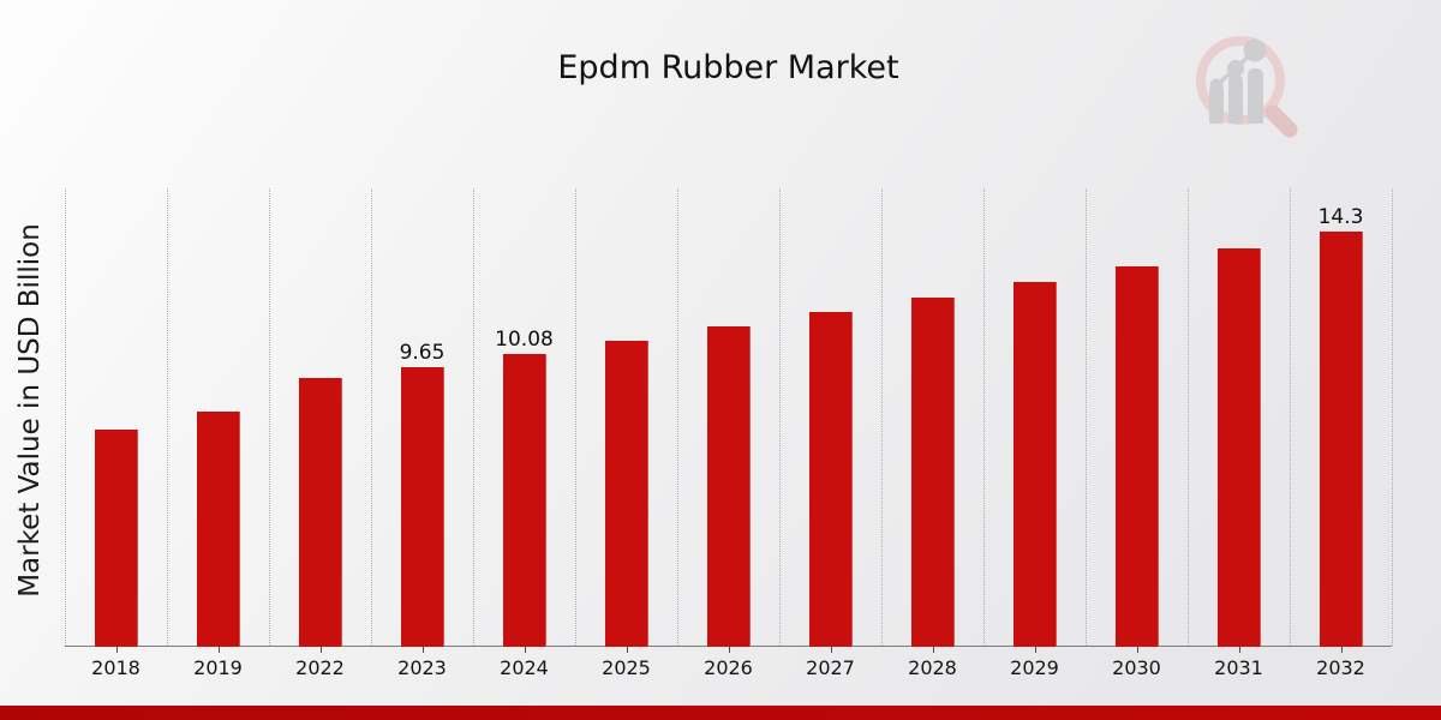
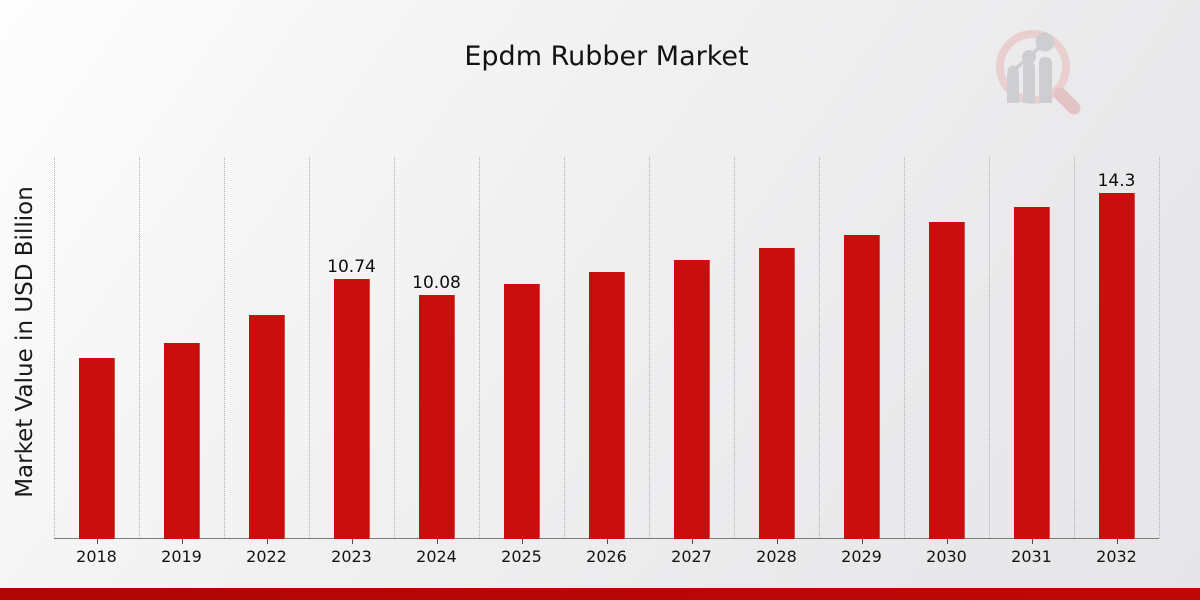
2023: 9.65 -> 10.74
